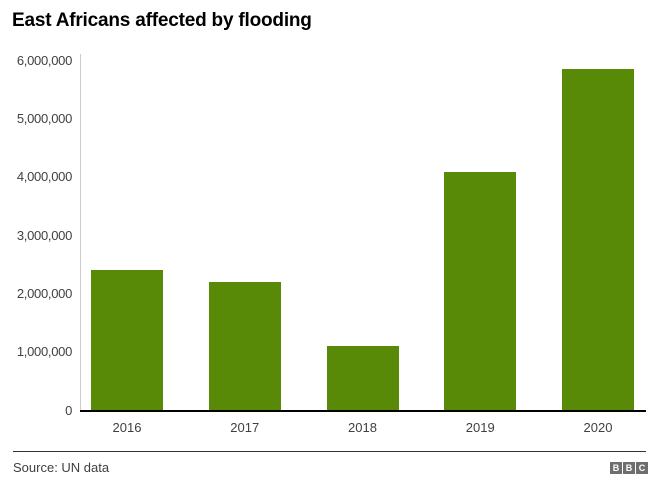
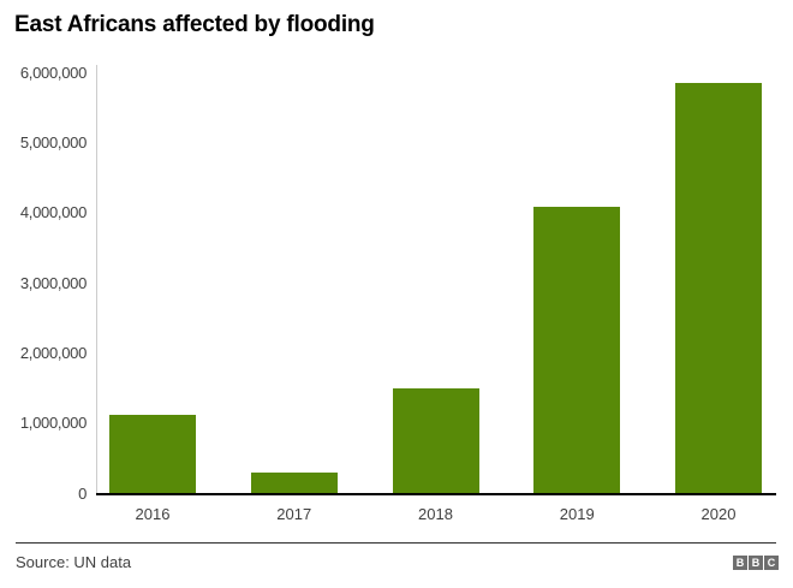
2016: 2400000 -> 1100000
2017: 2200000 -> 300000
2018: 1100000 -> 1500000
